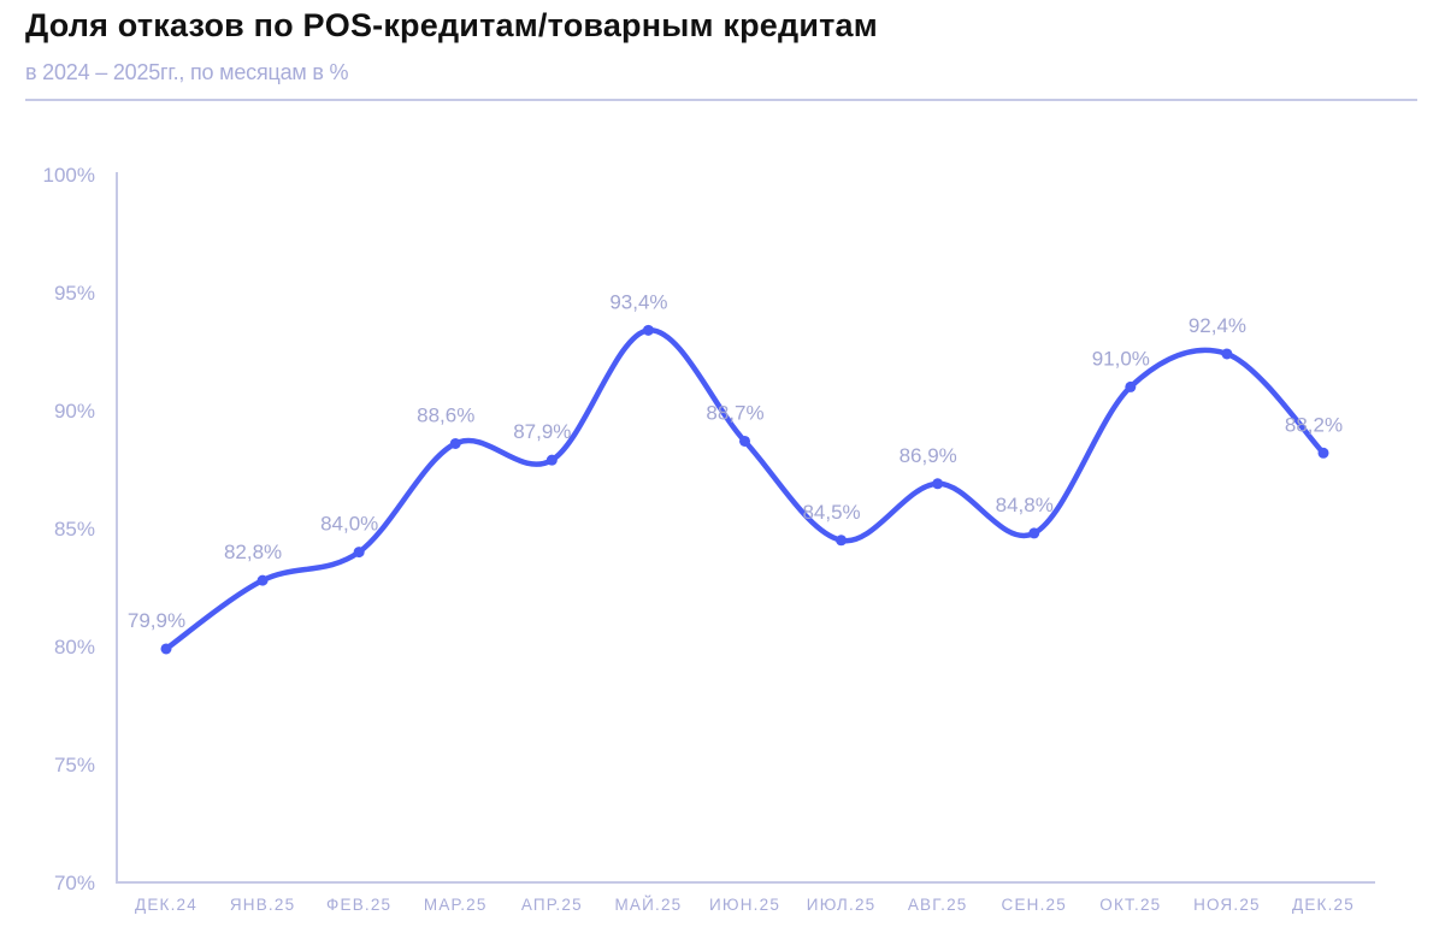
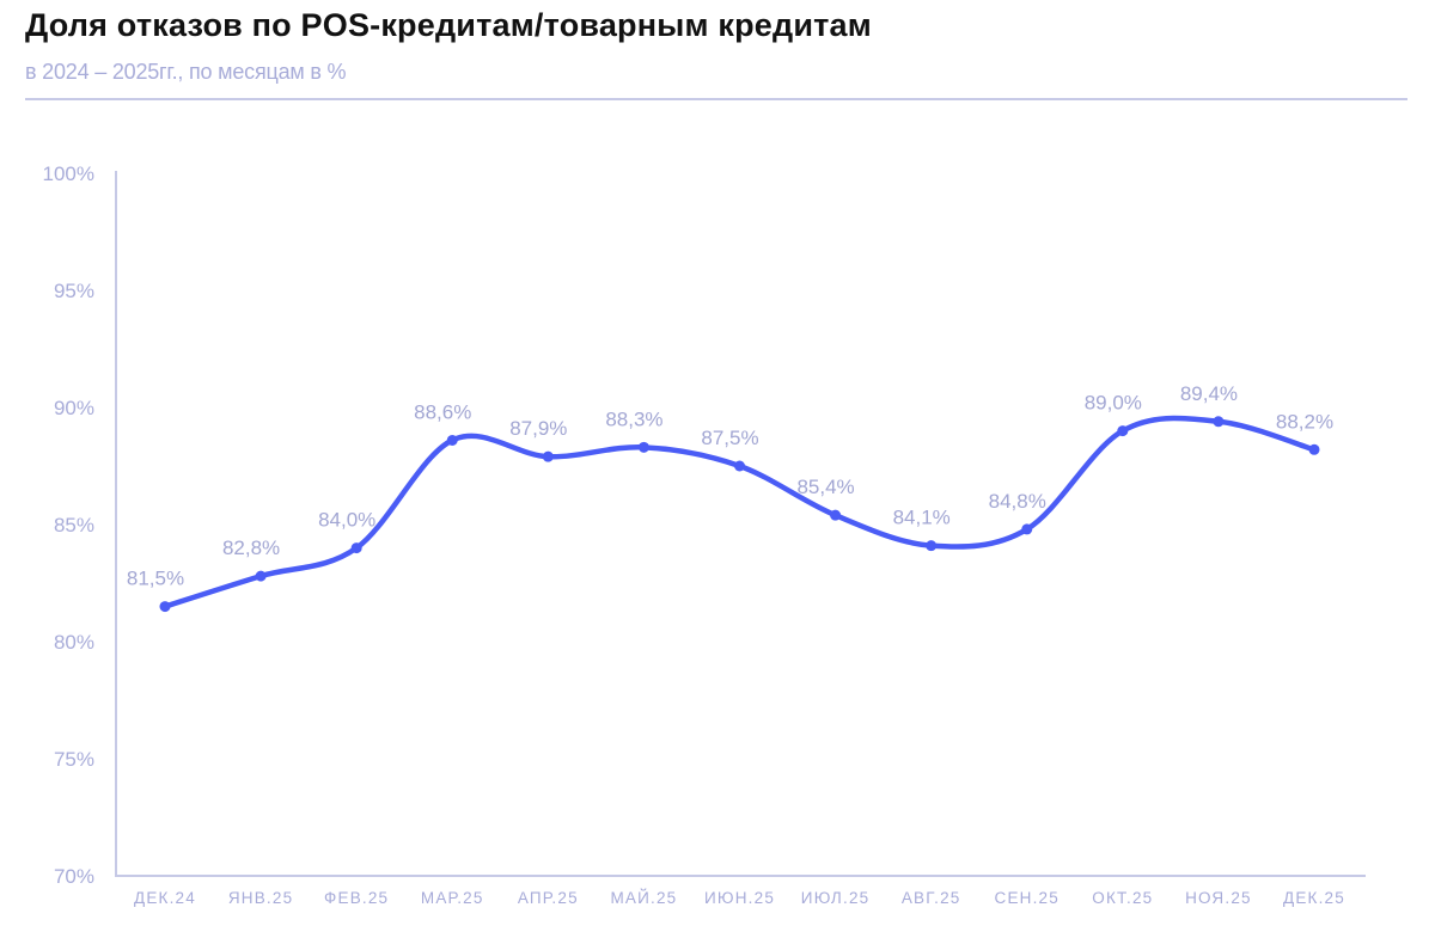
ДЕК.24: 79,9% -> 81,5%
МАЙ.25: 93,4% -> 88,3%
ИЮН.25: 88,7% -> 87,5%
ИЮЛ.25: 84,5% -> 85,4%
АВГ.25: 86,9% -> 84,1%
ОКТ.25: 91,0% -> 89,0%
НОЯ.25: 92,4% -> 89,4%
